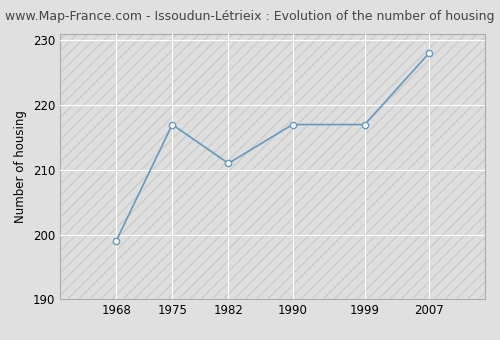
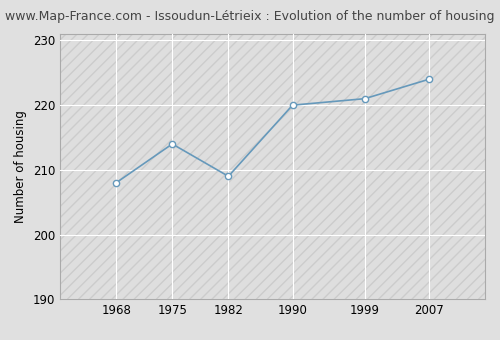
1968: 199 -> 208
1975: 217 -> 214
1982: 211 -> 209
1990: 217 -> 220
1999: 217 -> 221
2007: 228 -> 224
